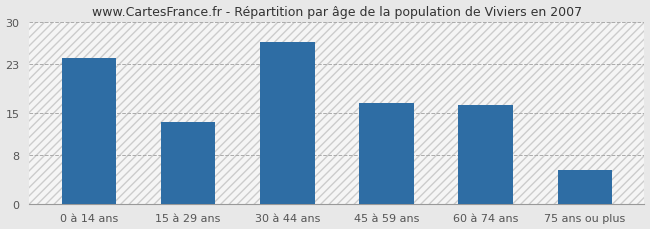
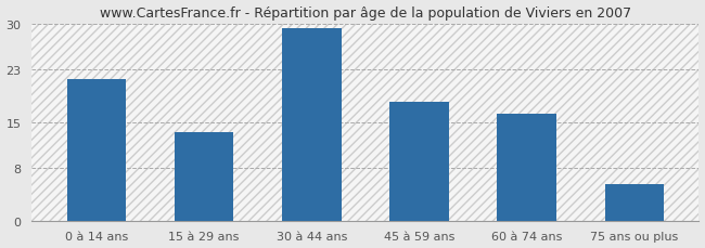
0 à 14 ans: 24.0 -> 21.5
30 à 44 ans: 26.6 -> 29.3
45 à 59 ans: 16.6 -> 18.0
